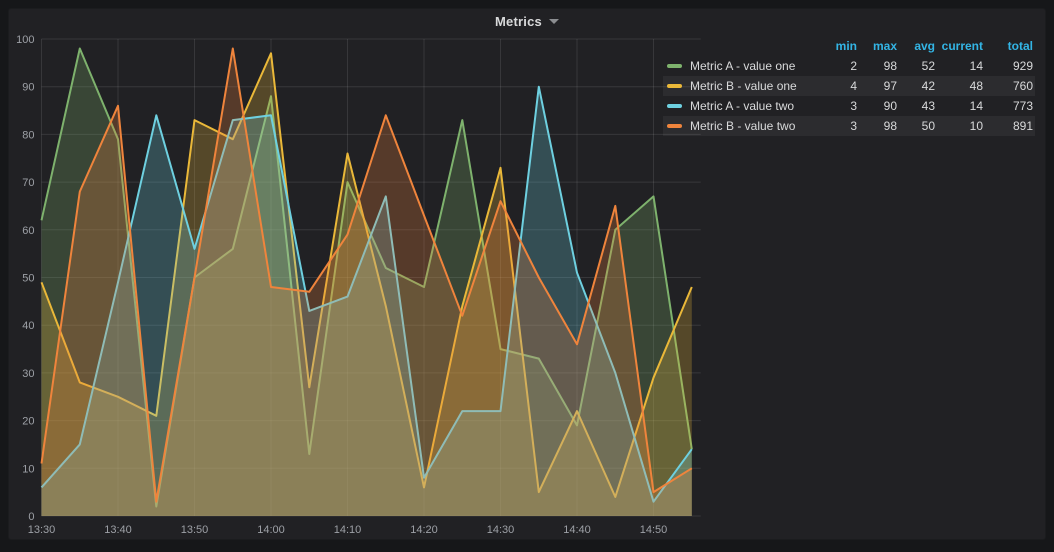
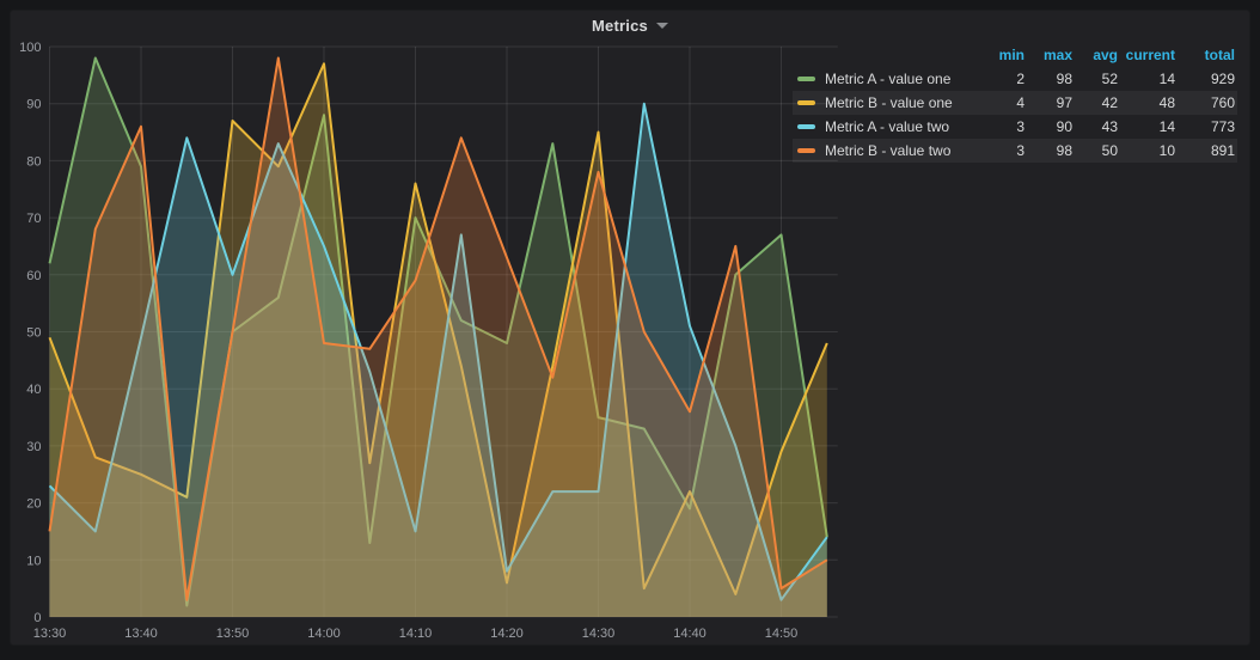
Metric A - value two/13:30: 6 -> 23
Metric B - value two/13:30: 11 -> 15
Metric B - value one/13:50: 83 -> 87
Metric A - value two/13:50: 56 -> 60
Metric A - value two/14:00: 84 -> 65
Metric A - value two/14:10: 46 -> 15
Metric B - value one/14:30: 73 -> 85
Metric B - value two/14:30: 66 -> 78
